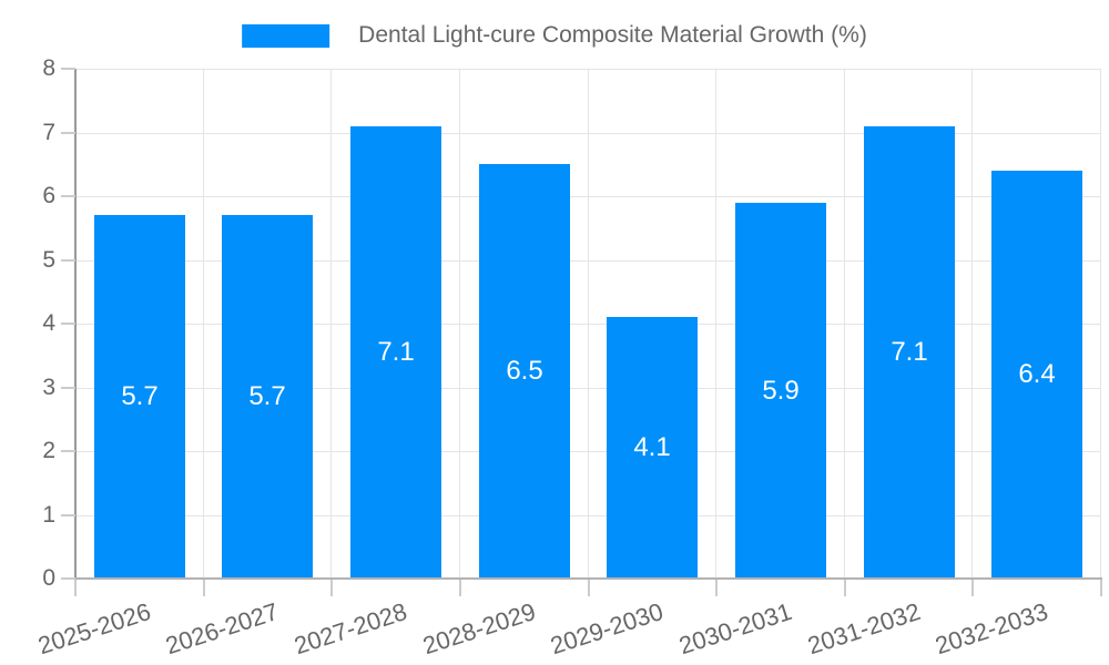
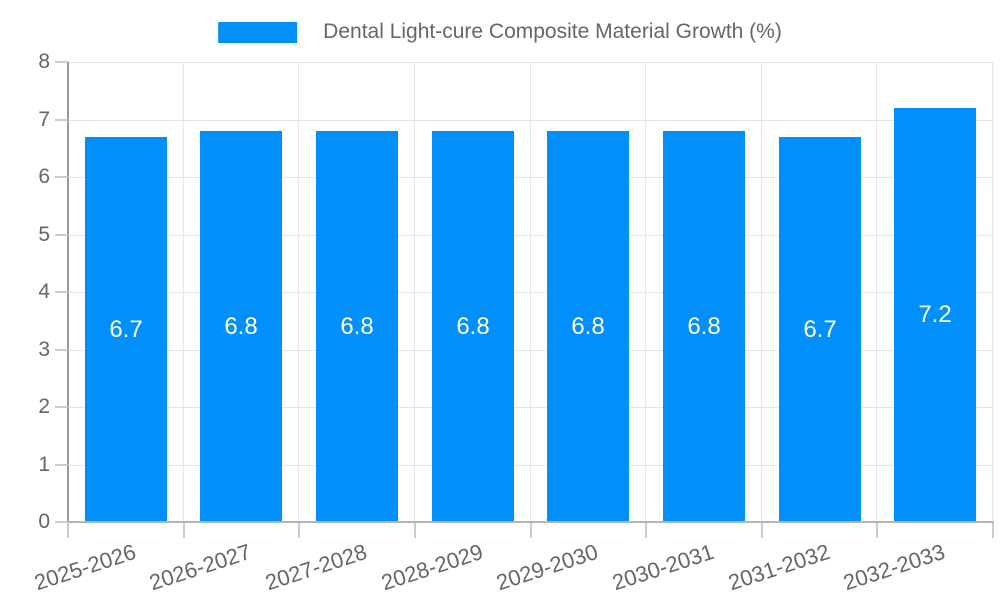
2025-2026: 5.7 -> 6.7
2026-2027: 5.7 -> 6.8
2027-2028: 7.1 -> 6.8
2028-2029: 6.5 -> 6.8
2029-2030: 4.1 -> 6.8
2030-2031: 5.9 -> 6.8
2031-2032: 7.1 -> 6.7
2032-2033: 6.4 -> 7.2
